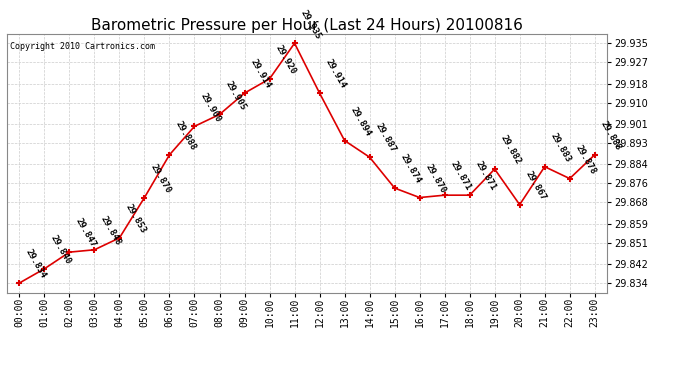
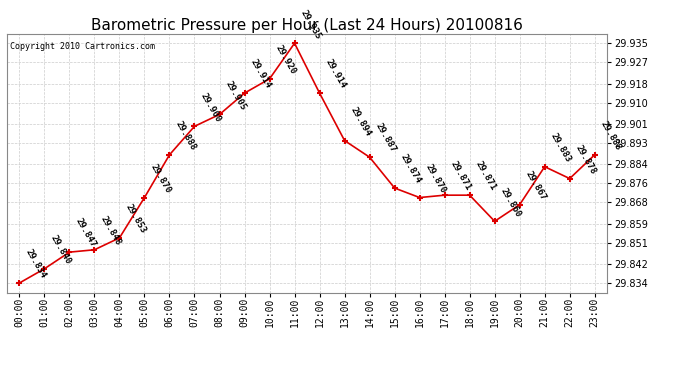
19:00: 29.882 -> 29.860
